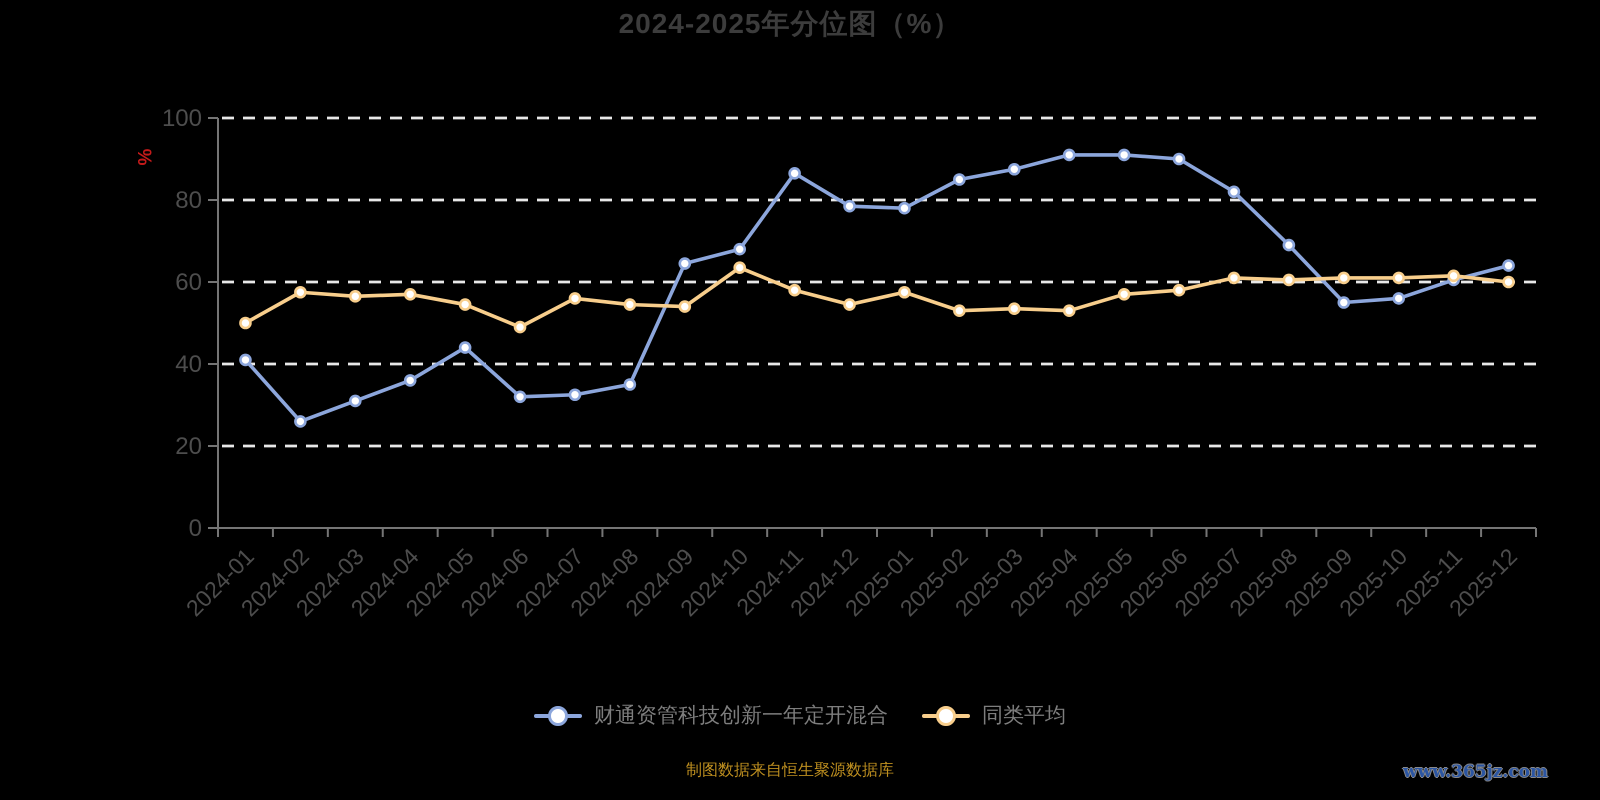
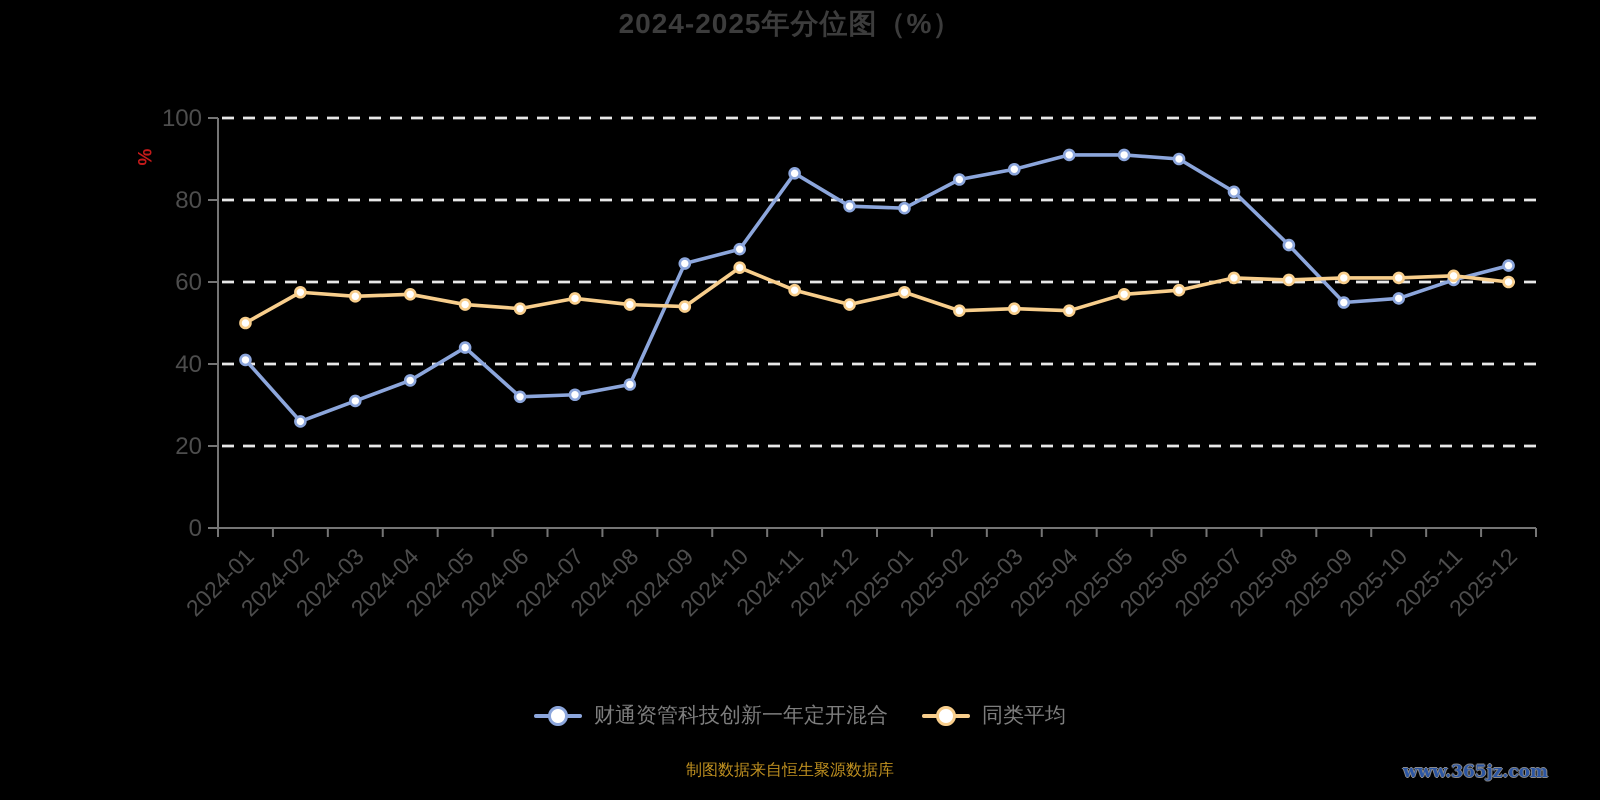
同类平均/2024-06: 49 -> 54
